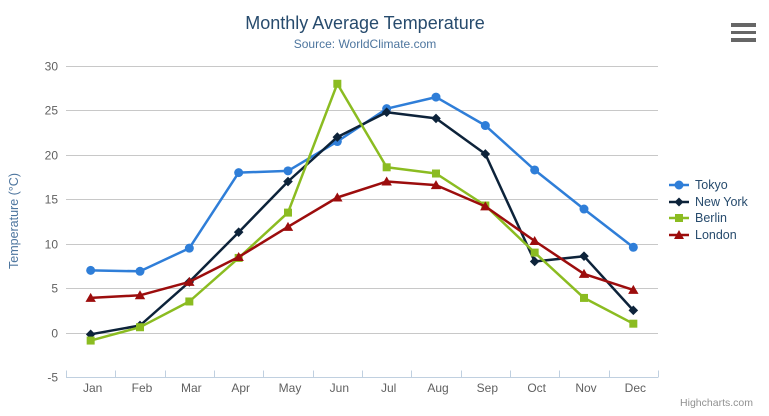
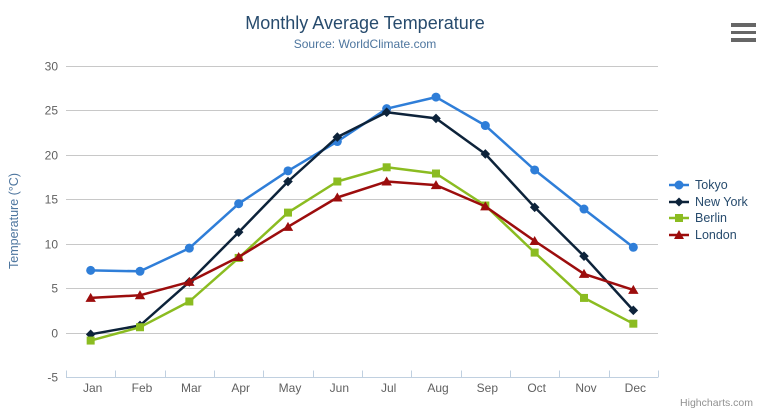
Tokyo/Apr: 18 -> 14
Berlin/Jun: 28 -> 17
New York/Oct: 8 -> 14
